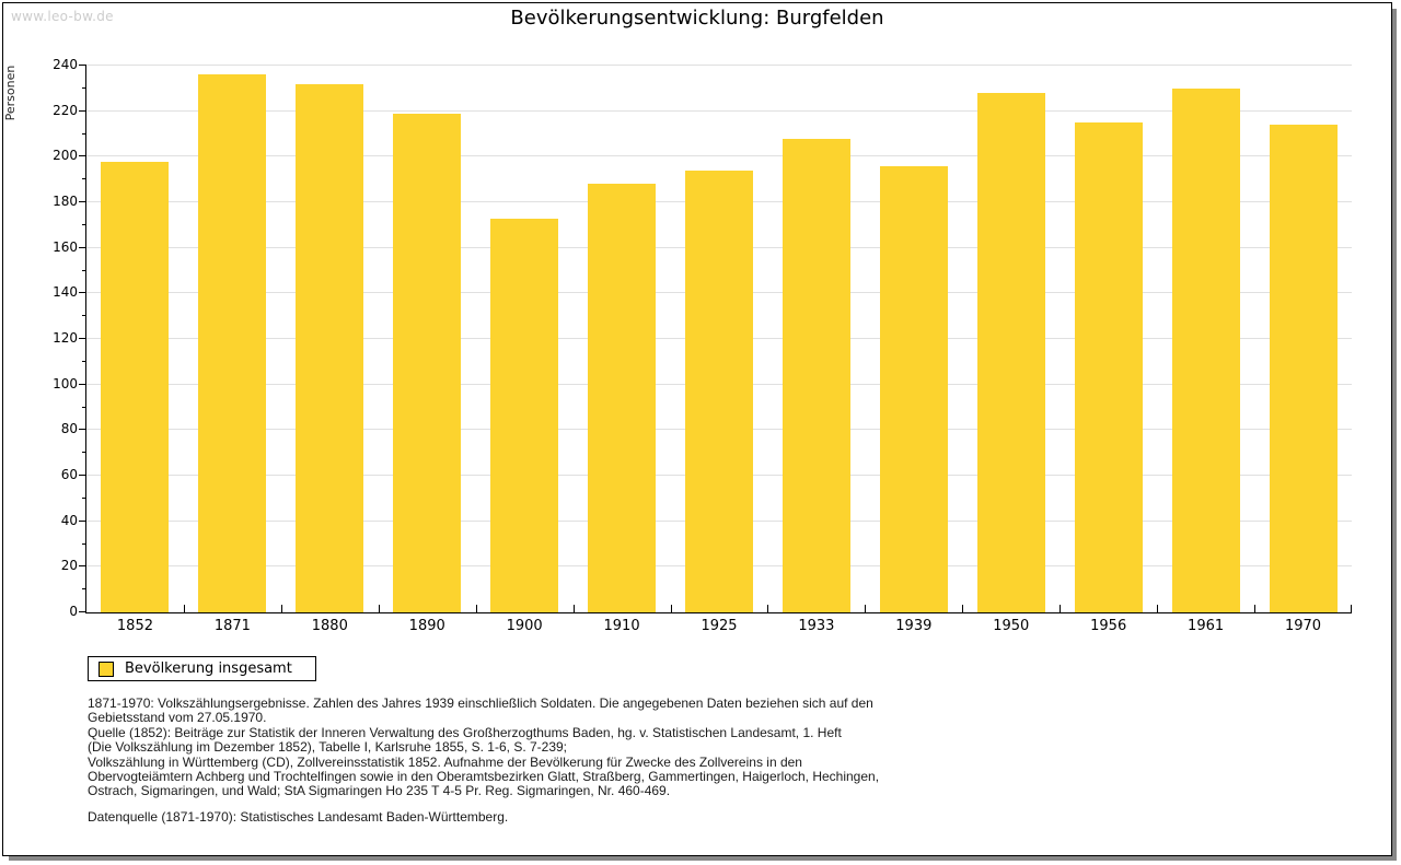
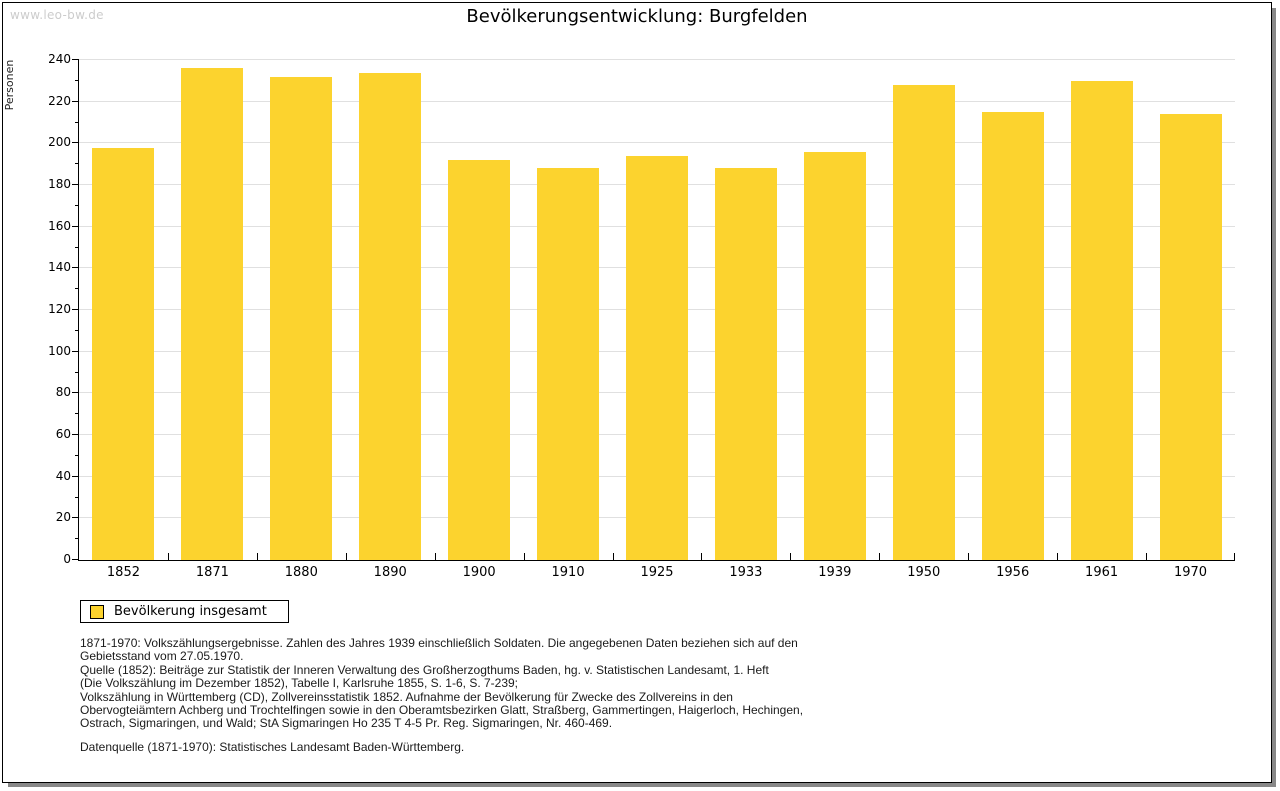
1890: 219 -> 234
1900: 173 -> 192
1933: 208 -> 188
